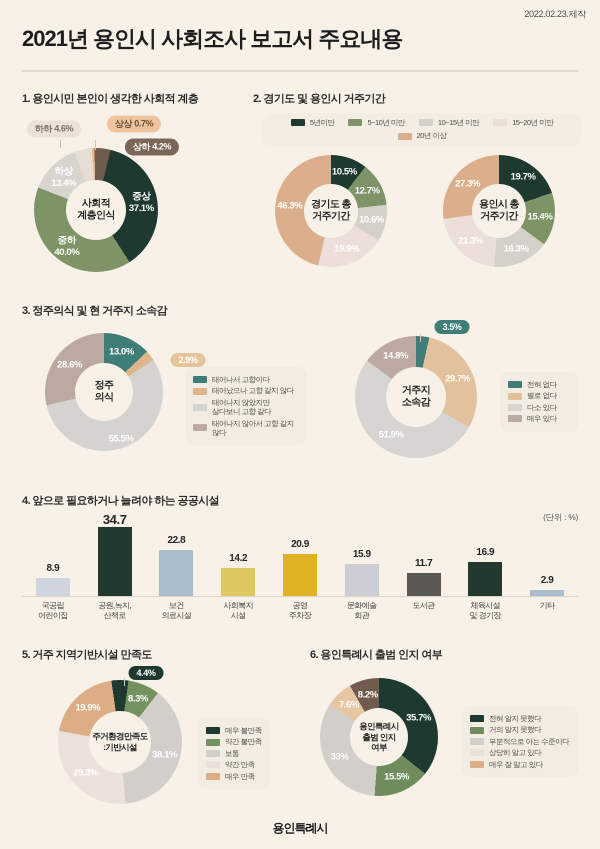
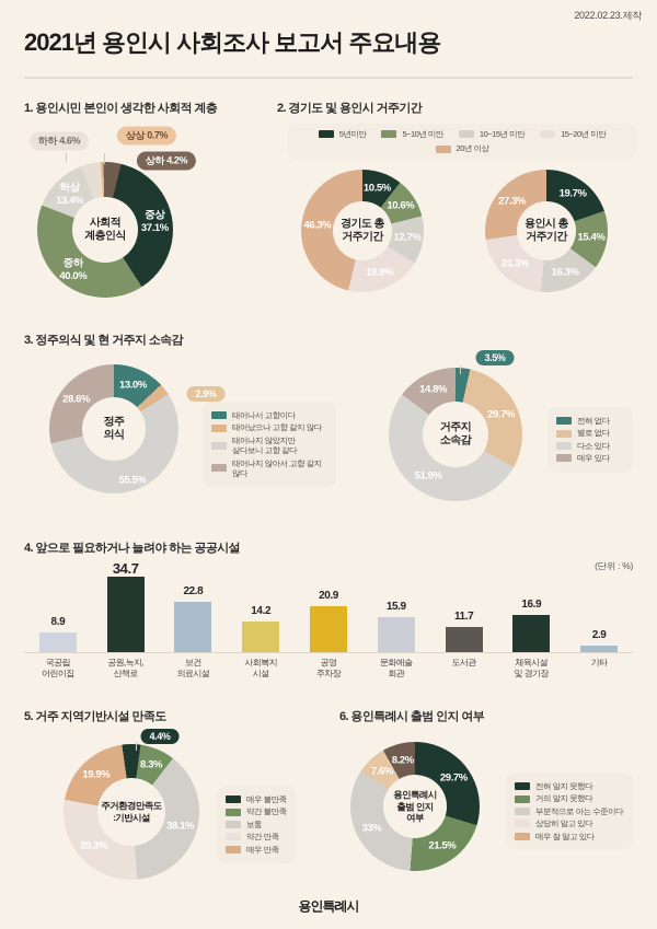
경기도 총 거주기간/5~10년 미만: 12.7% -> 10.6%
경기도 총 거주기간/10~15년 미만: 10.6% -> 12.7%
용인특례시 출범 인지 여부/전혀 알지 못했다: 35.7% -> 29.7%
용인특례시 출범 인지 여부/거의 알지 못했다: 15.5% -> 21.5%
